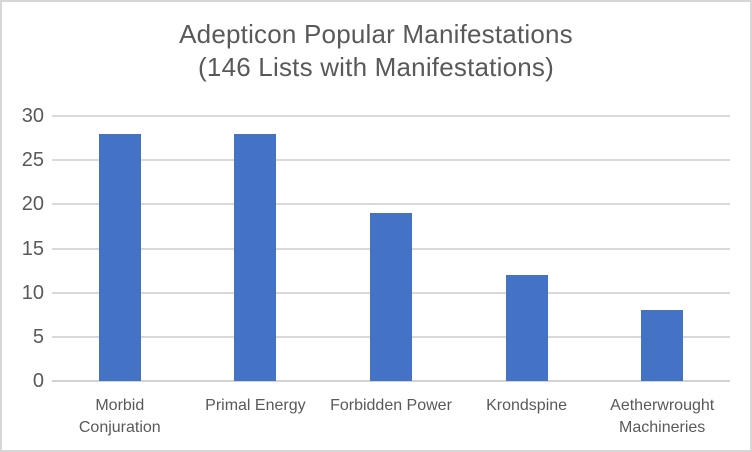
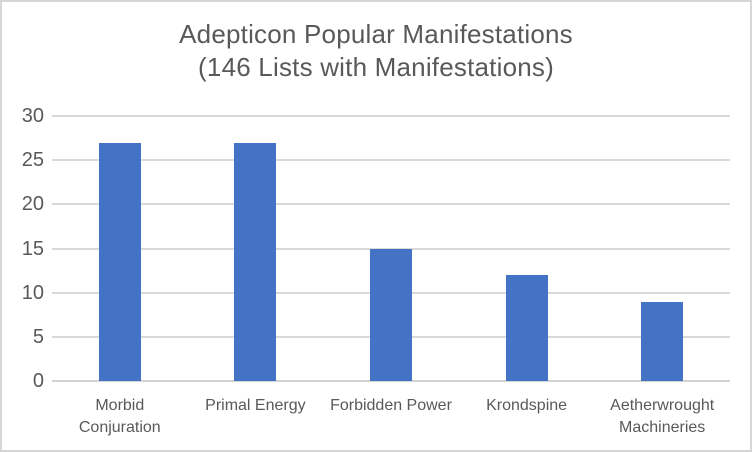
Morbid Conjuration: 28 -> 27
Primal Energy: 28 -> 27
Forbidden Power: 19 -> 15
Aetherwrought Machineries: 8 -> 9
